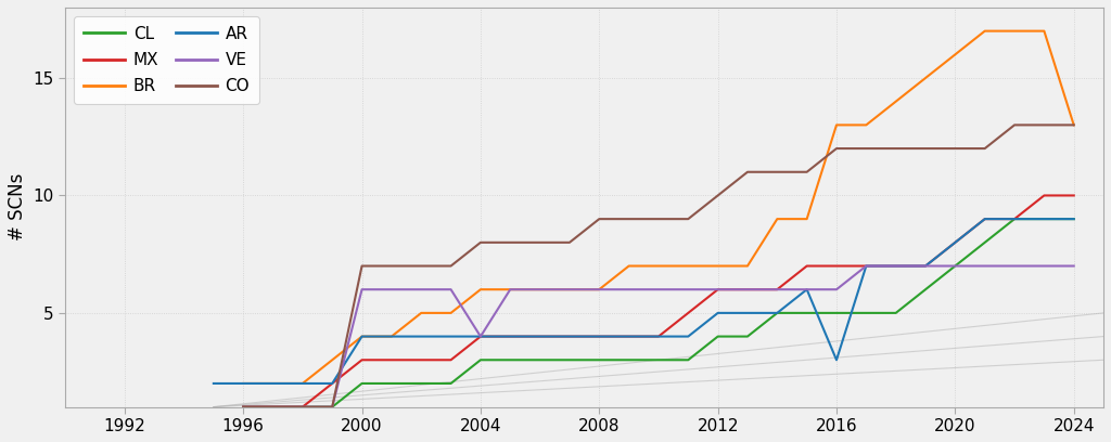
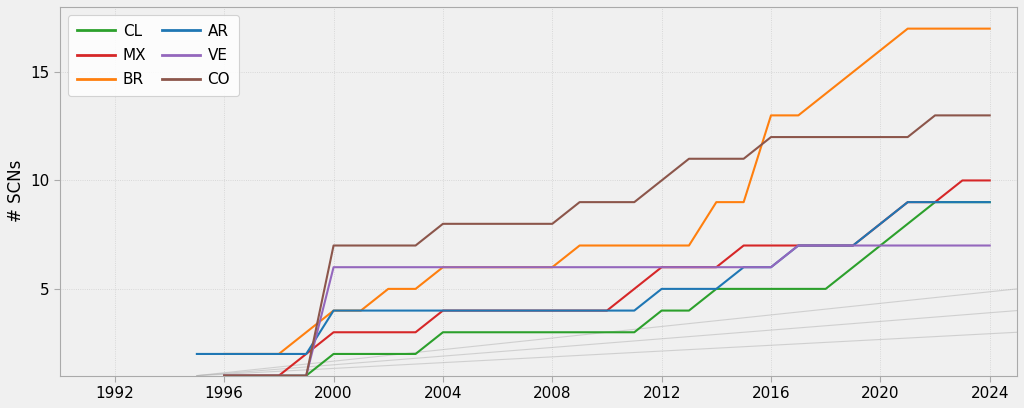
VE/2004: 4 -> 6
CO/2008: 9 -> 8
AR/2016: 3 -> 6
BR/2024: 13 -> 17
